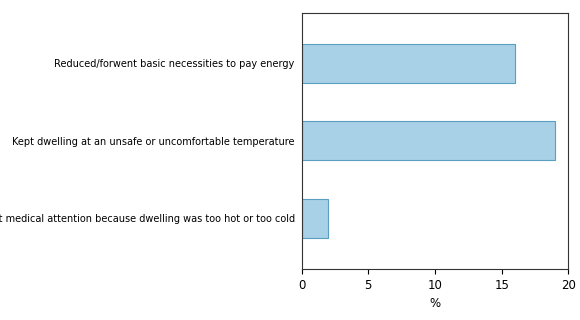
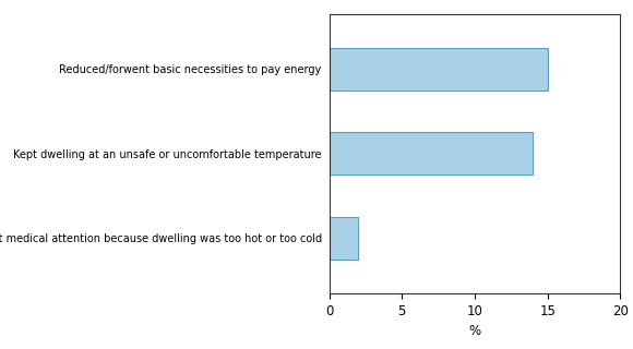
Reduced/forwent basic necessities to pay energy: 16 -> 15
Kept dwelling at an unsafe or uncomfortable temperature: 19 -> 14
